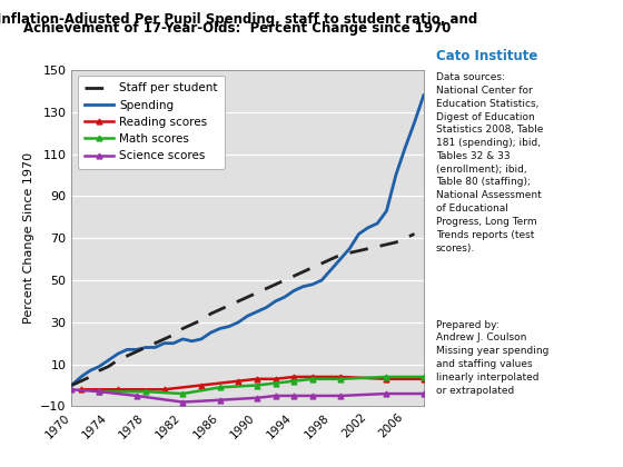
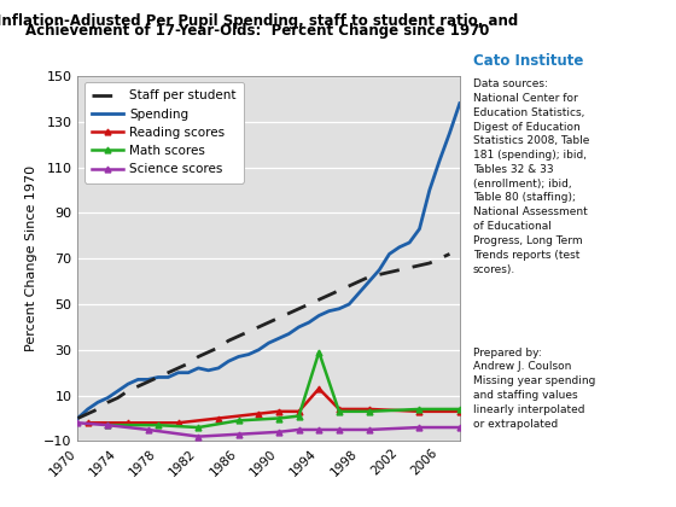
Reading scores/1994: 4 -> 13
Math scores/1994: 2 -> 29
